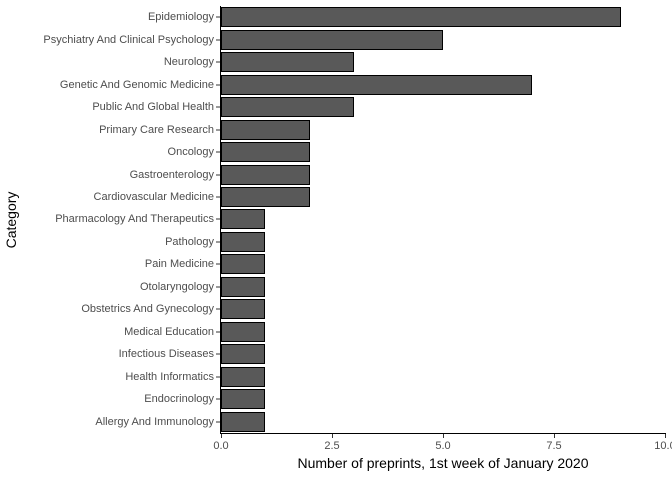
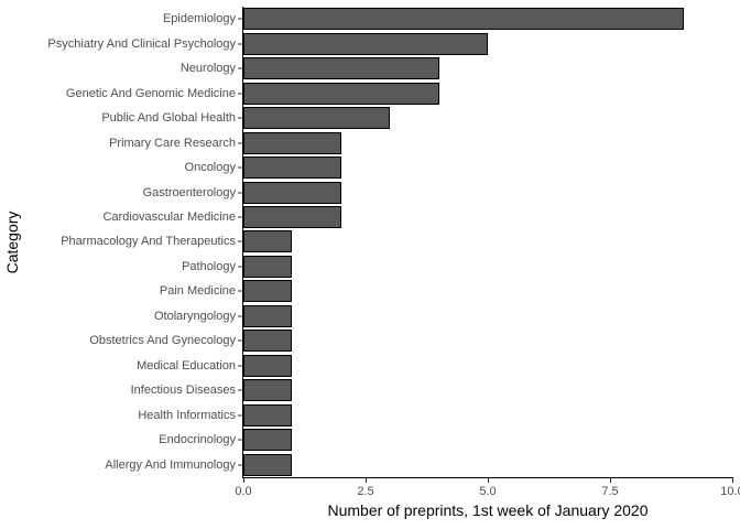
Neurology: 3 -> 4
Genetic And Genomic Medicine: 7 -> 4
